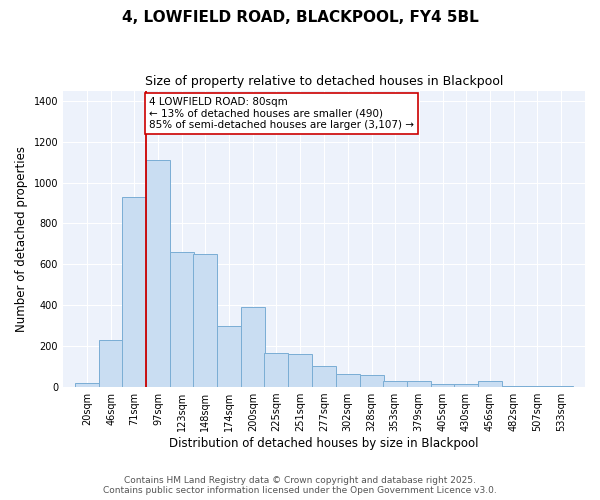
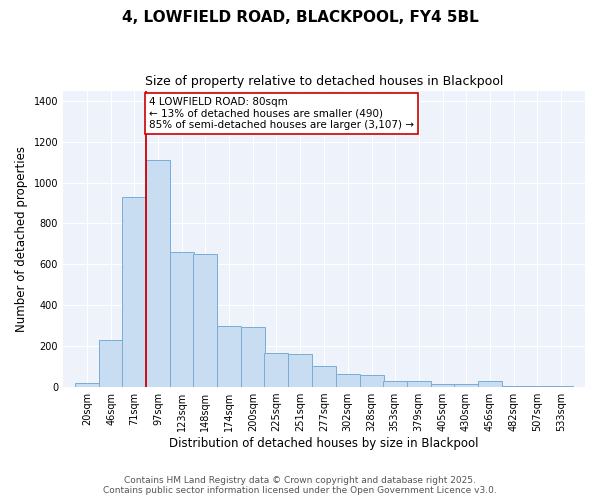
200sqm: 390 -> 295
